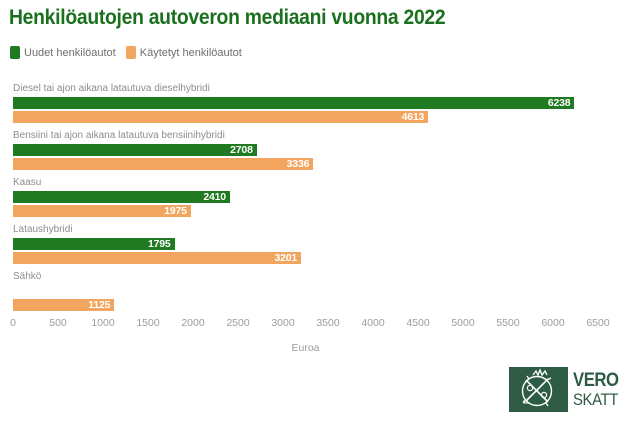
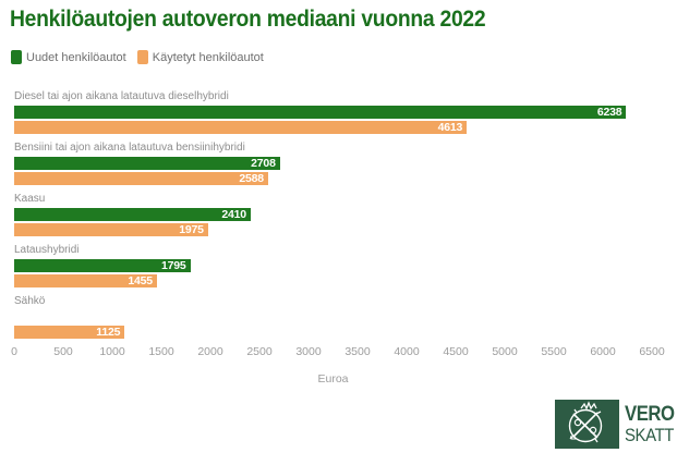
Käytetyt henkilöautot/Bensiini tai ajon aikana latautuva bensiinihybridi: 3336 -> 2588
Käytetyt henkilöautot/Lataushybridi: 3201 -> 1455
